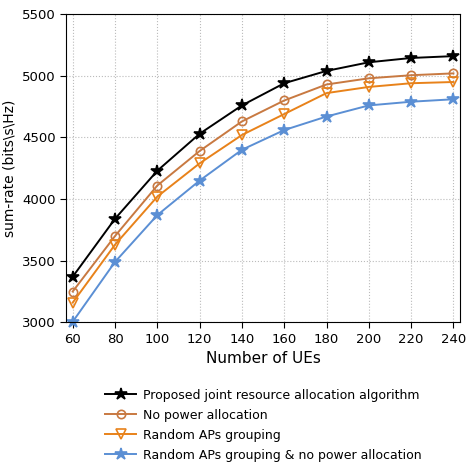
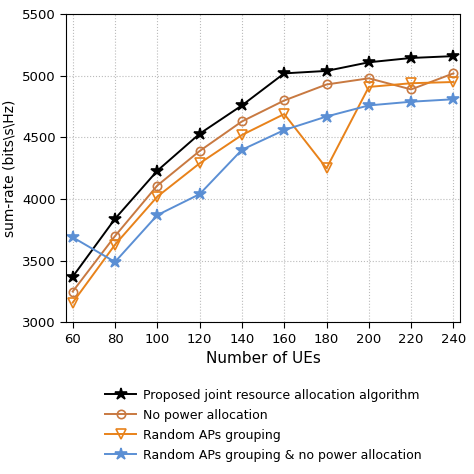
Random APs grouping & no power allocation/60: 3000 -> 3690
Random APs grouping & no power allocation/120: 4150 -> 4040
Proposed joint resource allocation algorithm/160: 4940 -> 5020
Random APs grouping/180: 4860 -> 4250
No power allocation/220: 5000 -> 4890
